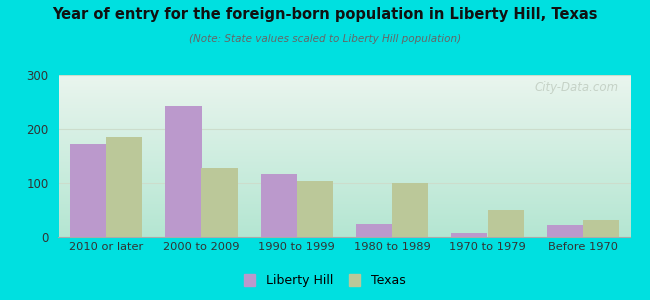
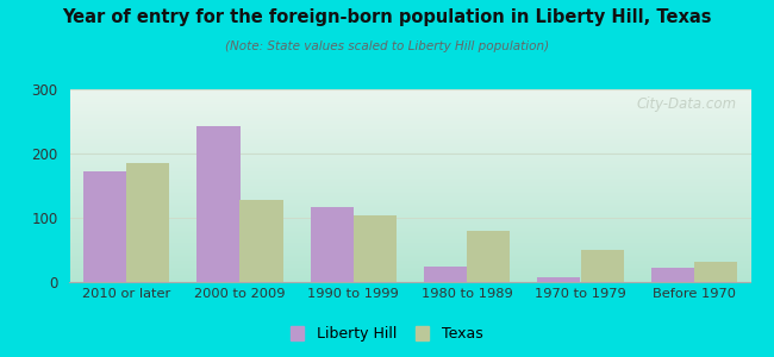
Texas/1980 to 1989: 100 -> 80
